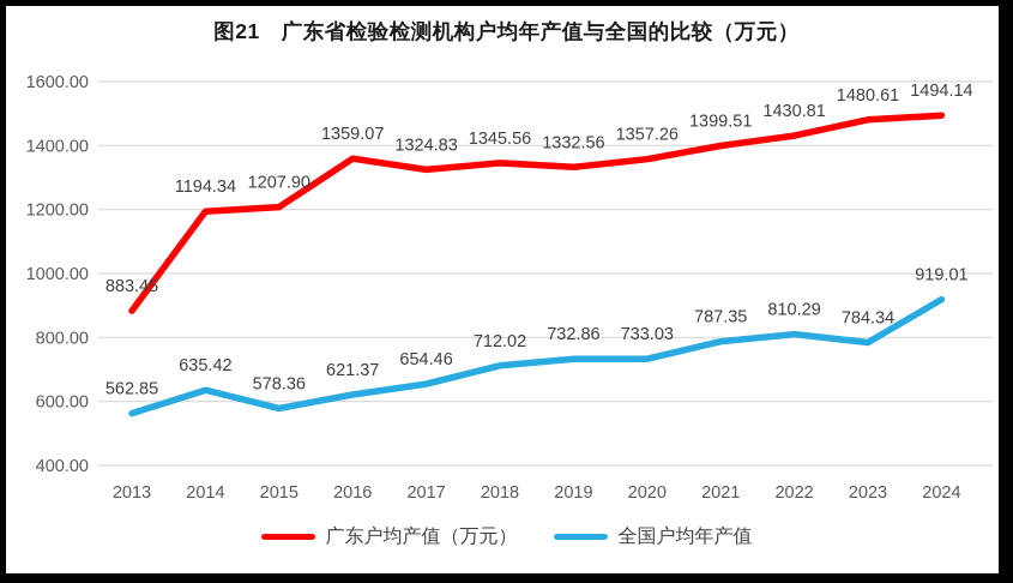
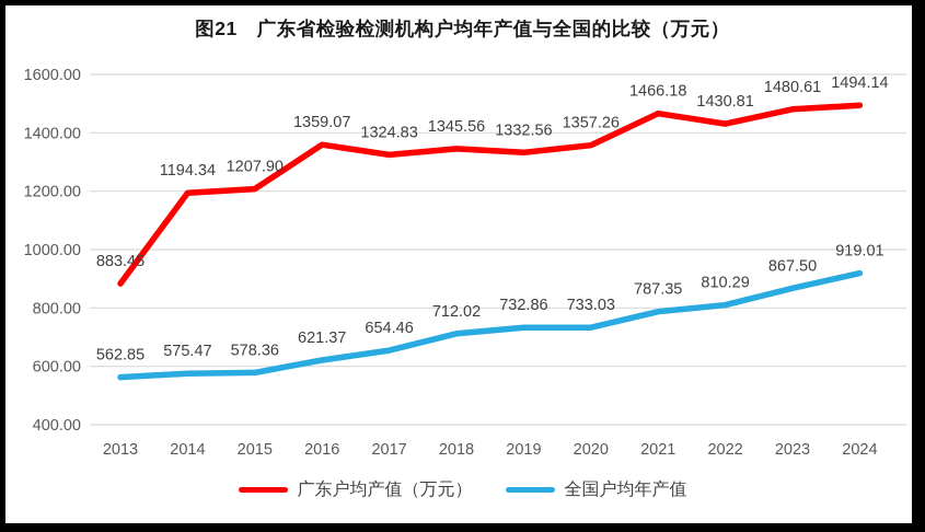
全国户均年产值/2014: 635.42 -> 575.47
广东户均产值（万元）/2021: 1399.51 -> 1466.18
全国户均年产值/2023: 784.34 -> 867.50
